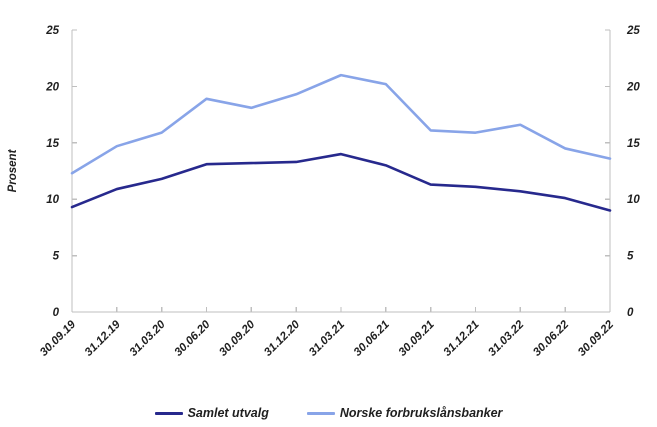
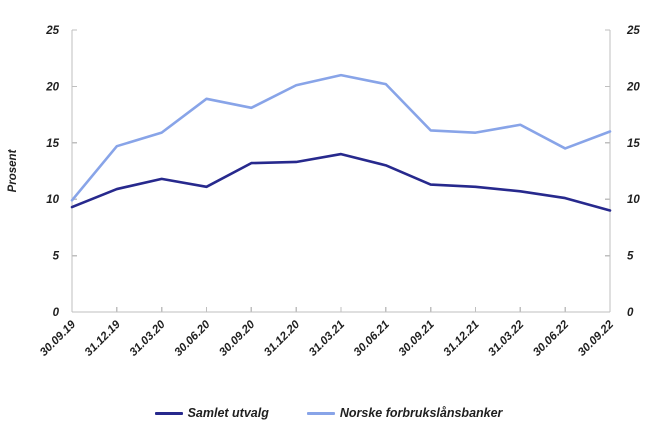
Norske forbrukslånsbanker/30.09.19: 12.3 -> 9.9
Samlet utvalg/30.06.20: 13.1 -> 11.1
Norske forbrukslånsbanker/31.12.20: 19.3 -> 20.1
Norske forbrukslånsbanker/30.09.22: 13.6 -> 16.0
